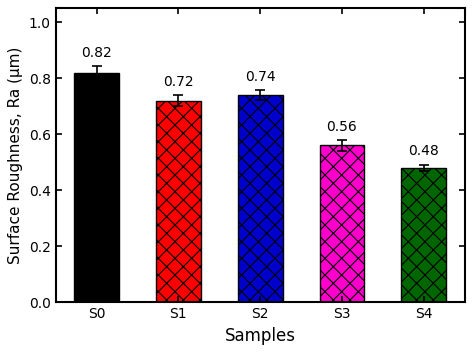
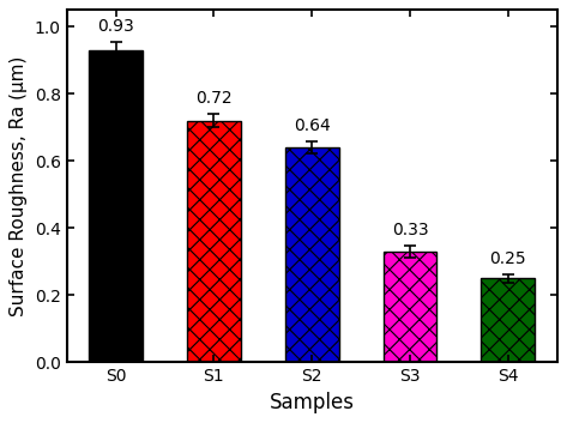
S0: 0.82 -> 0.93
S2: 0.74 -> 0.64
S3: 0.56 -> 0.33
S4: 0.48 -> 0.25
